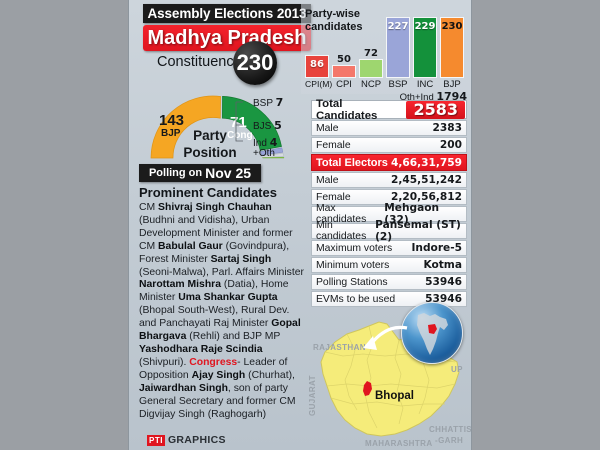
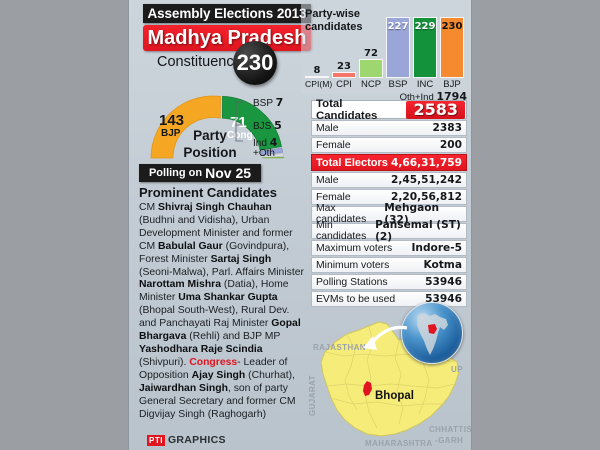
Party-wise candidates/CPI(M): 86 -> 8
Party-wise candidates/CPI: 50 -> 23
